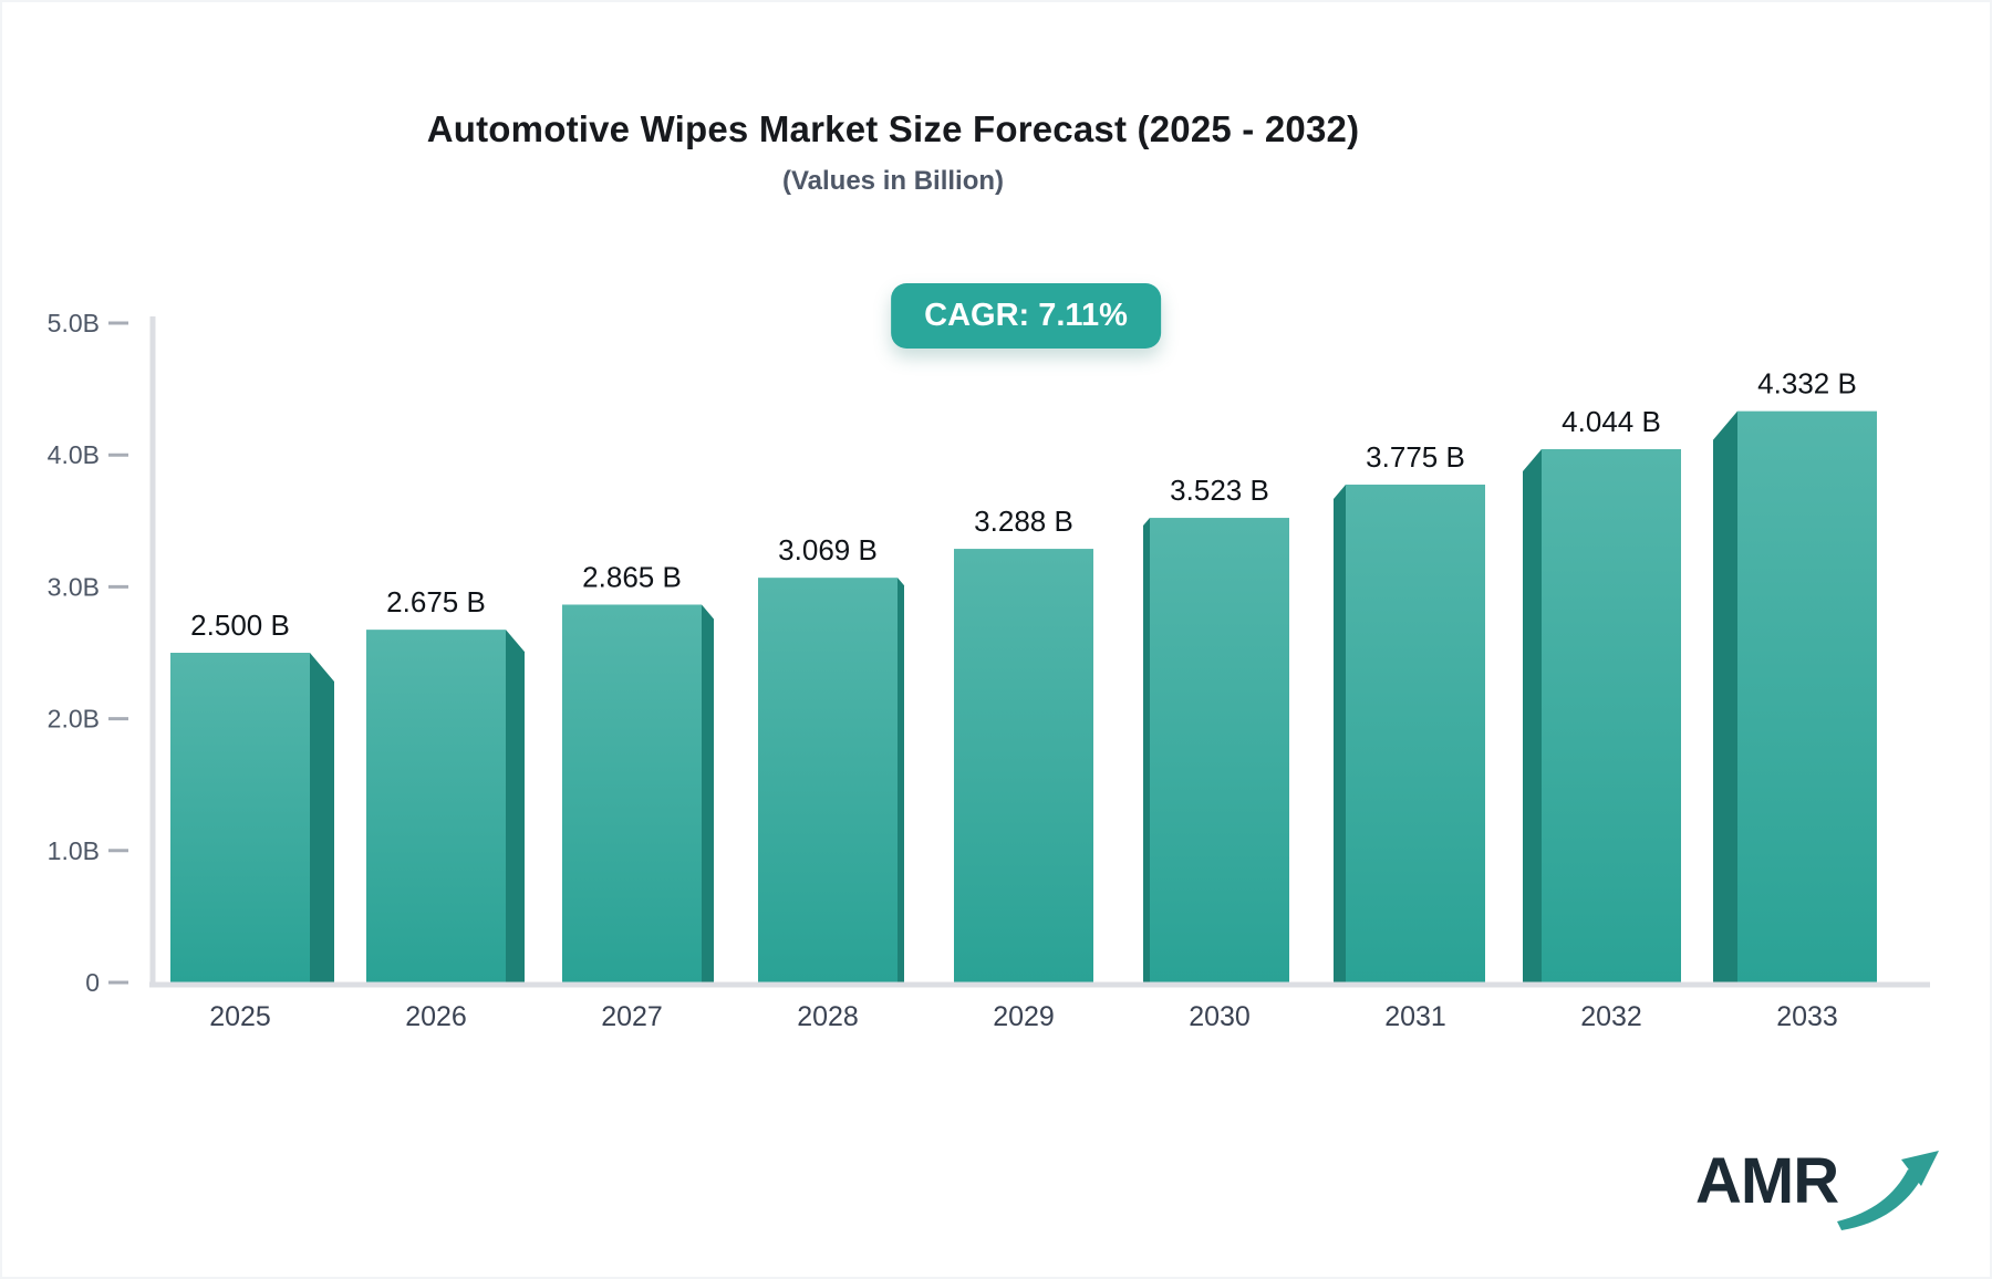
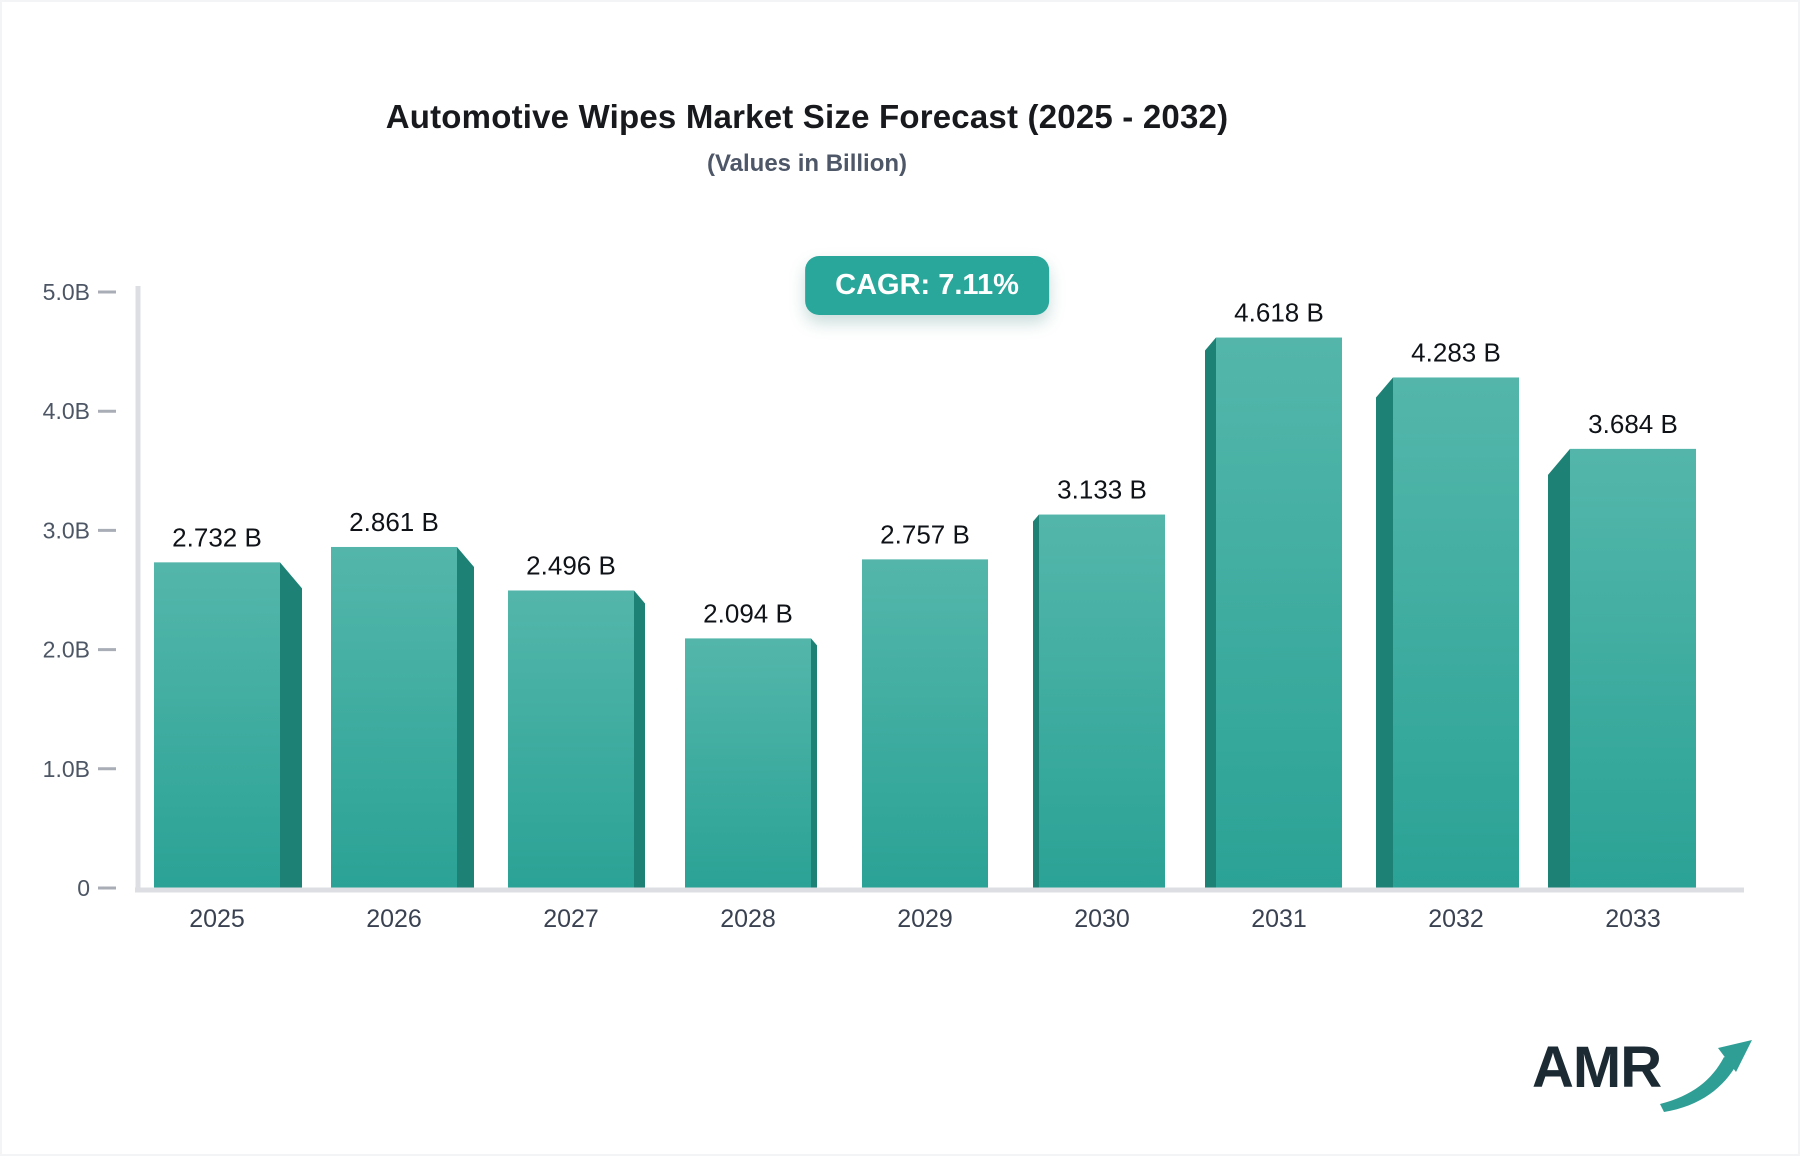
2025: 2.500 -> 2.732
2026: 2.675 -> 2.861
2027: 2.865 -> 2.496
2028: 3.069 -> 2.094
2029: 3.288 -> 2.757
2030: 3.523 -> 3.133
2031: 3.775 -> 4.618
2032: 4.044 -> 4.283
2033: 4.332 -> 3.684
